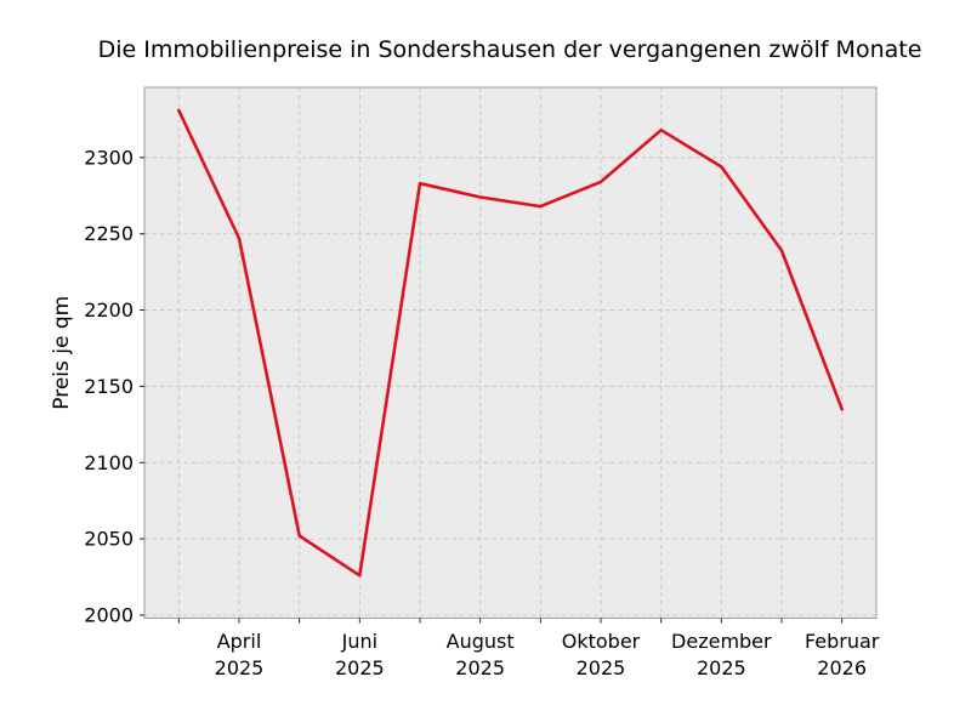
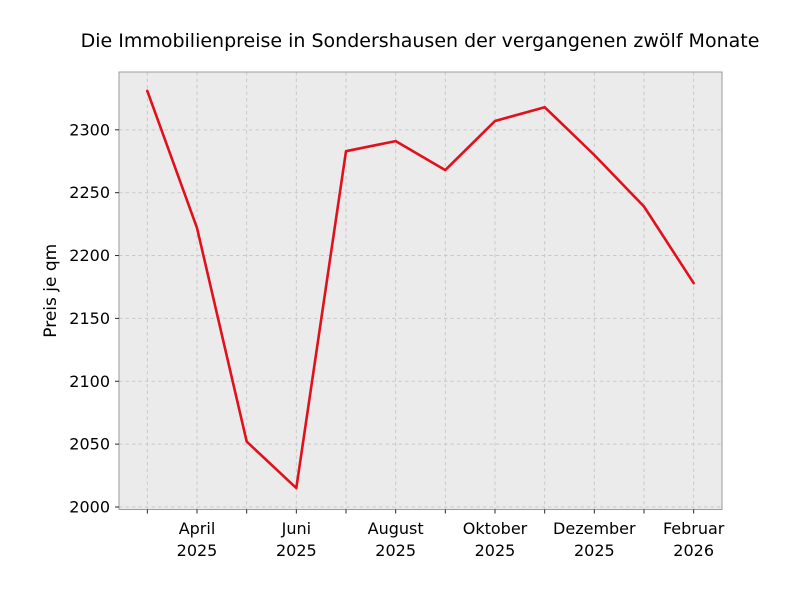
April 2025: 2247 -> 2222
Juni 2025: 2026 -> 2015
August 2025: 2274 -> 2291
Oktober 2025: 2284 -> 2307
Dezember 2025: 2294 -> 2280
Februar 2026: 2135 -> 2178
